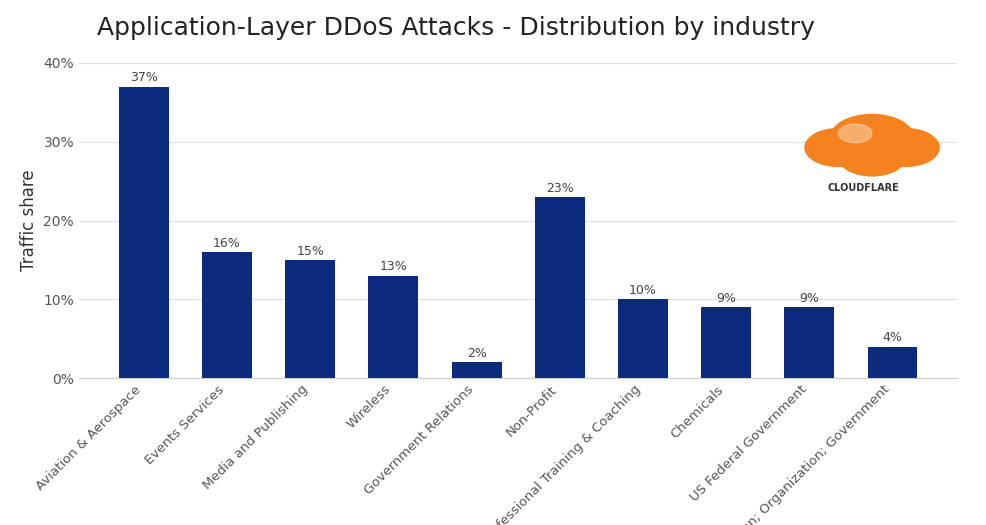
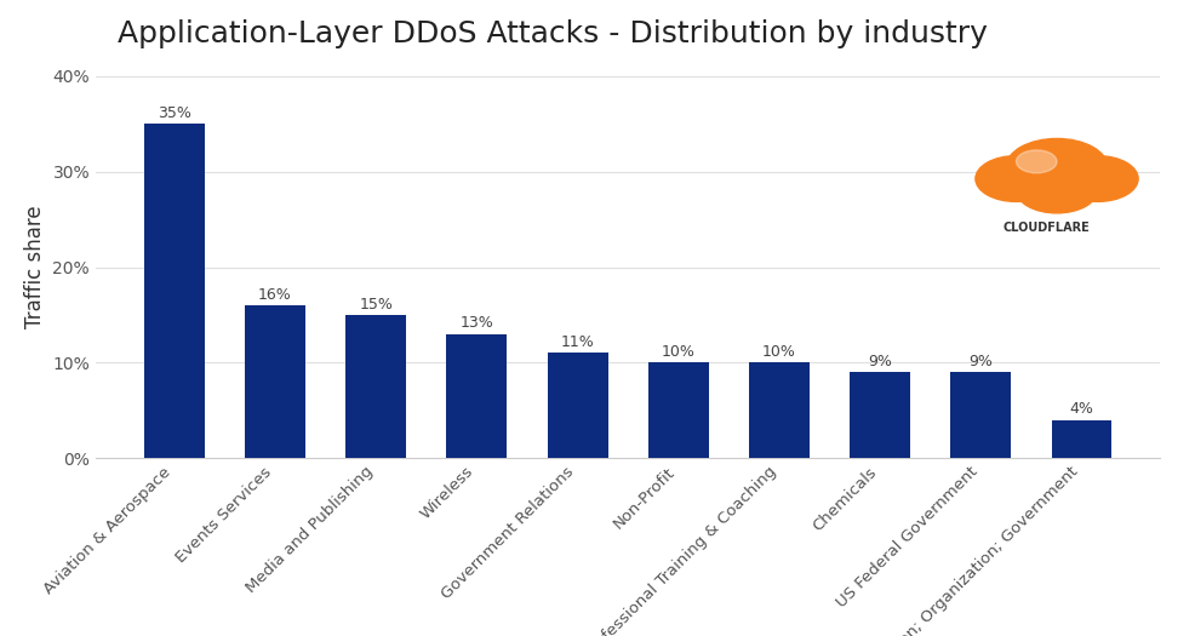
Aviation & Aerospace: 37% -> 35%
Government Relations: 2% -> 11%
Non-Profit: 23% -> 10%
